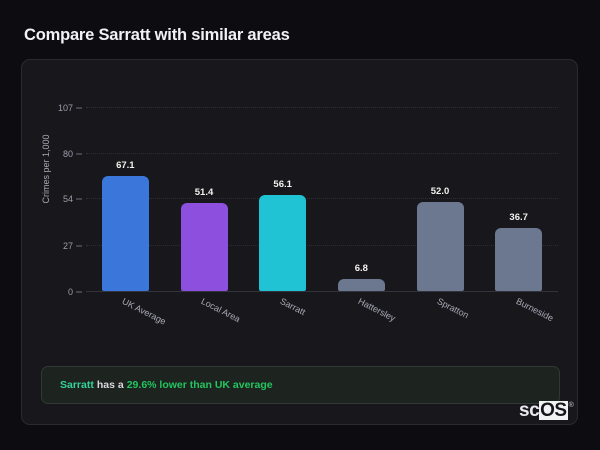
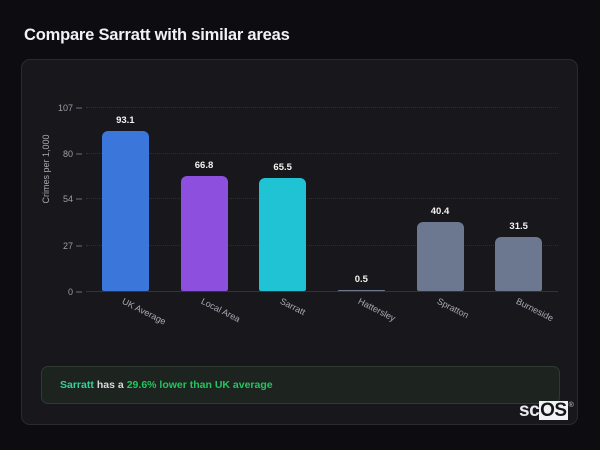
UK Average: 67.1 -> 93.1
Local Area: 51.4 -> 66.8
Sarratt: 56.1 -> 65.5
Hattersley: 6.8 -> 0.5
Spratton: 52.0 -> 40.4
Burneside: 36.7 -> 31.5
